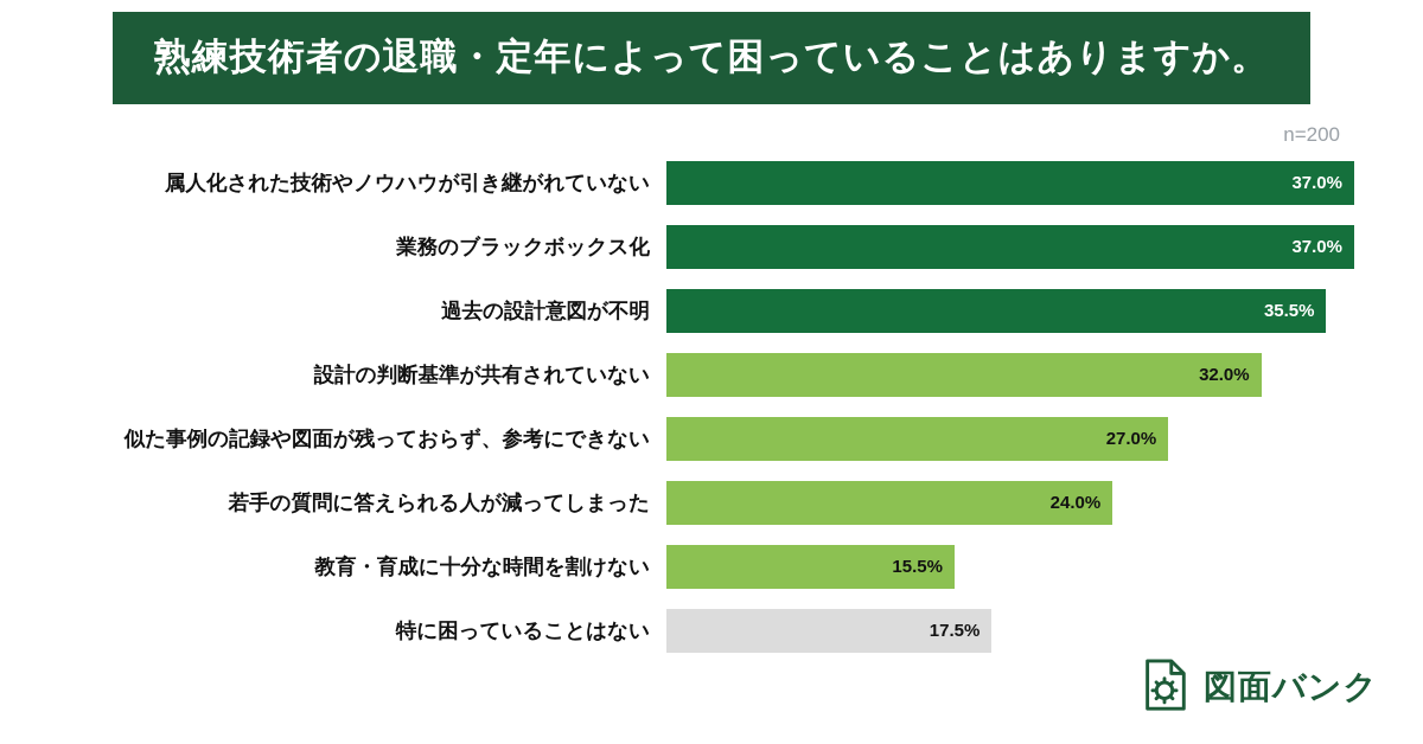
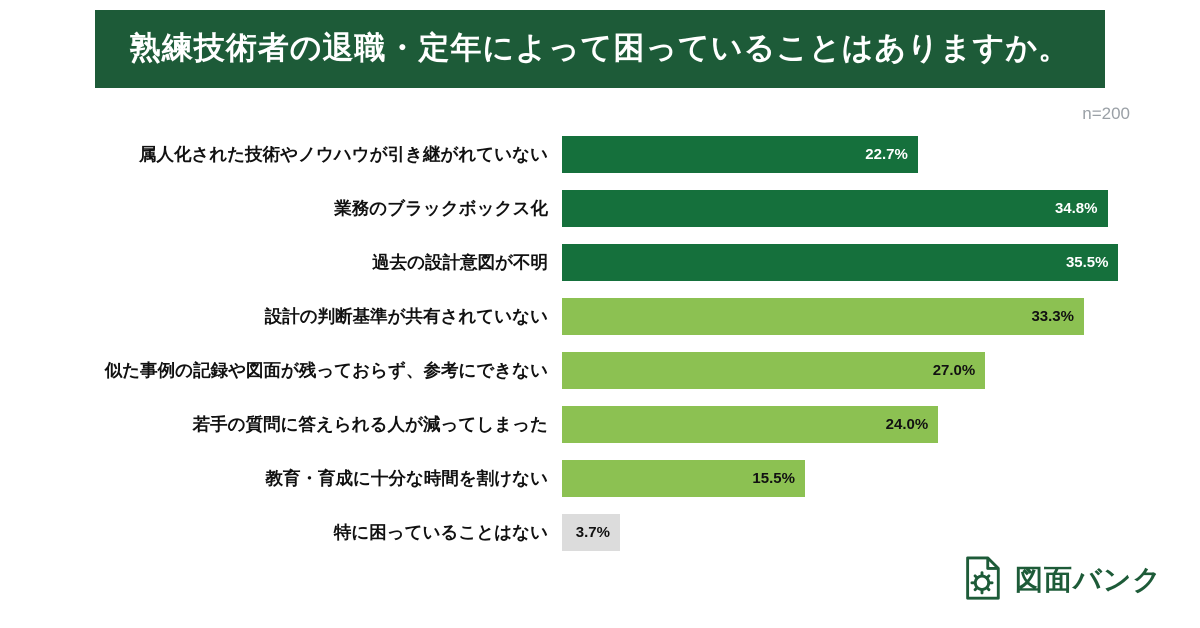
属人化された技術やノウハウが引き継がれていない: 37.0% -> 22.7%
業務のブラックボックス化: 37.0% -> 34.8%
設計の判断基準が共有されていない: 32.0% -> 33.3%
特に困っていることはない: 17.5% -> 3.7%
